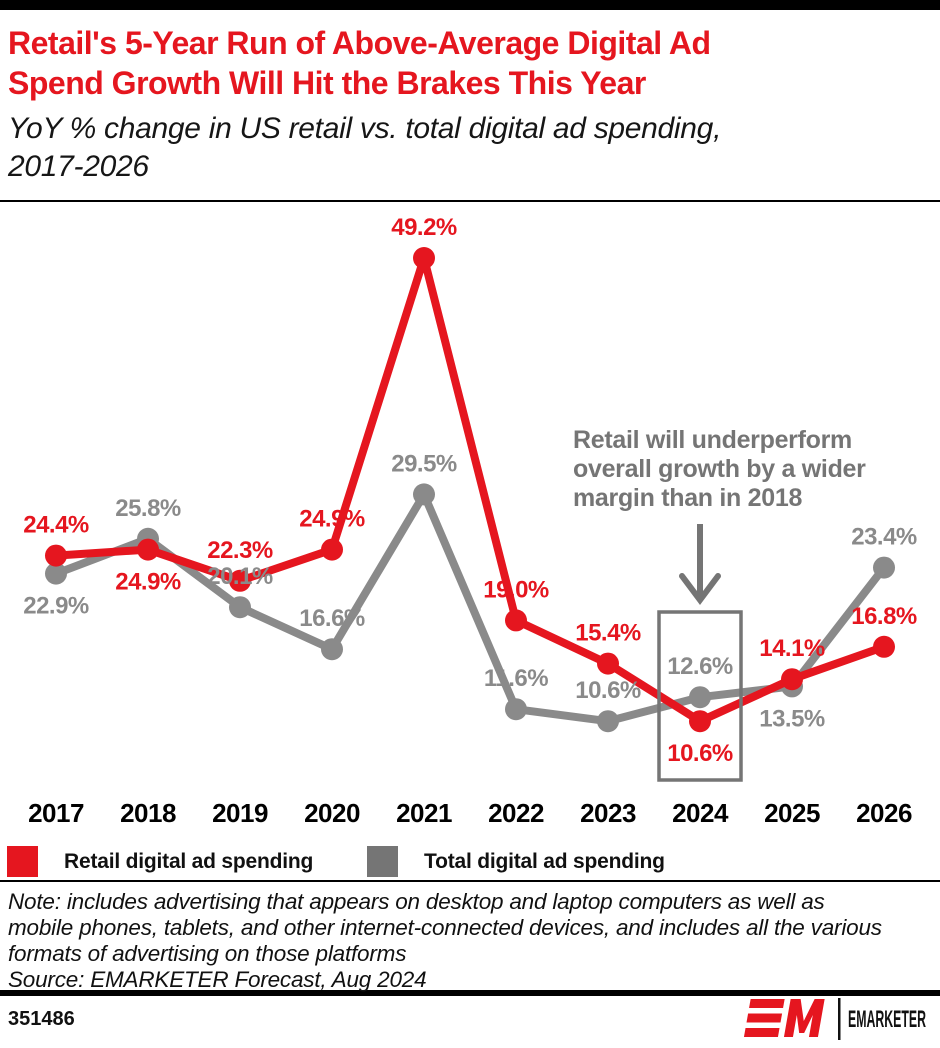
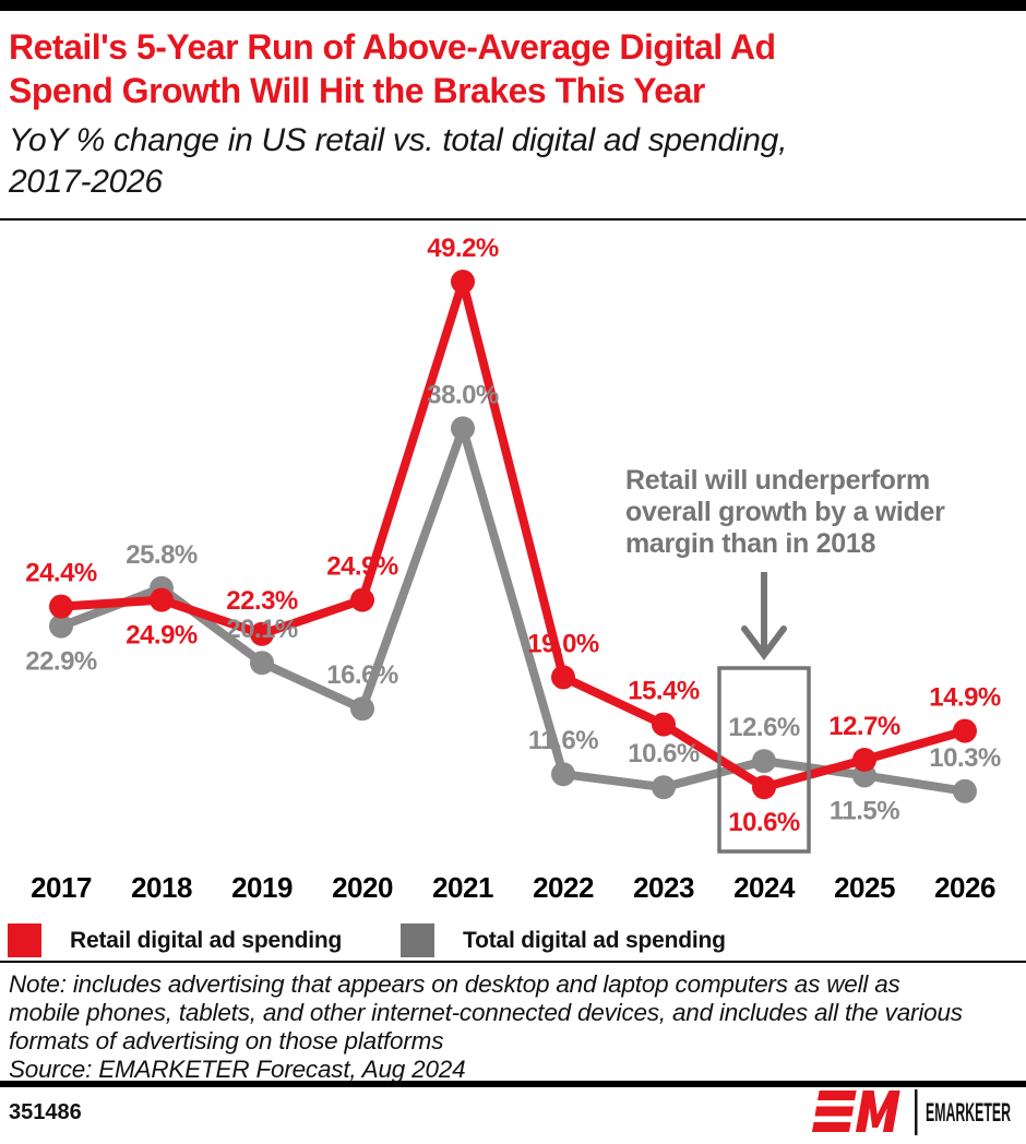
Total digital ad spending/2021: 29.5% -> 38.0%
Retail digital ad spending/2025: 14.1% -> 12.7%
Total digital ad spending/2025: 13.5% -> 11.5%
Retail digital ad spending/2026: 16.8% -> 14.9%
Total digital ad spending/2026: 23.4% -> 10.3%
